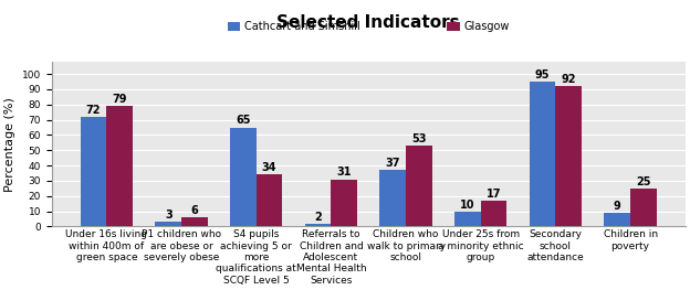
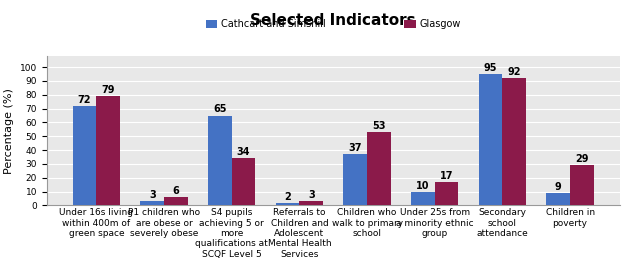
Glasgow/Referrals to Children and Adolescent Mental Health Services: 31 -> 3
Glasgow/Children in poverty: 25 -> 29
